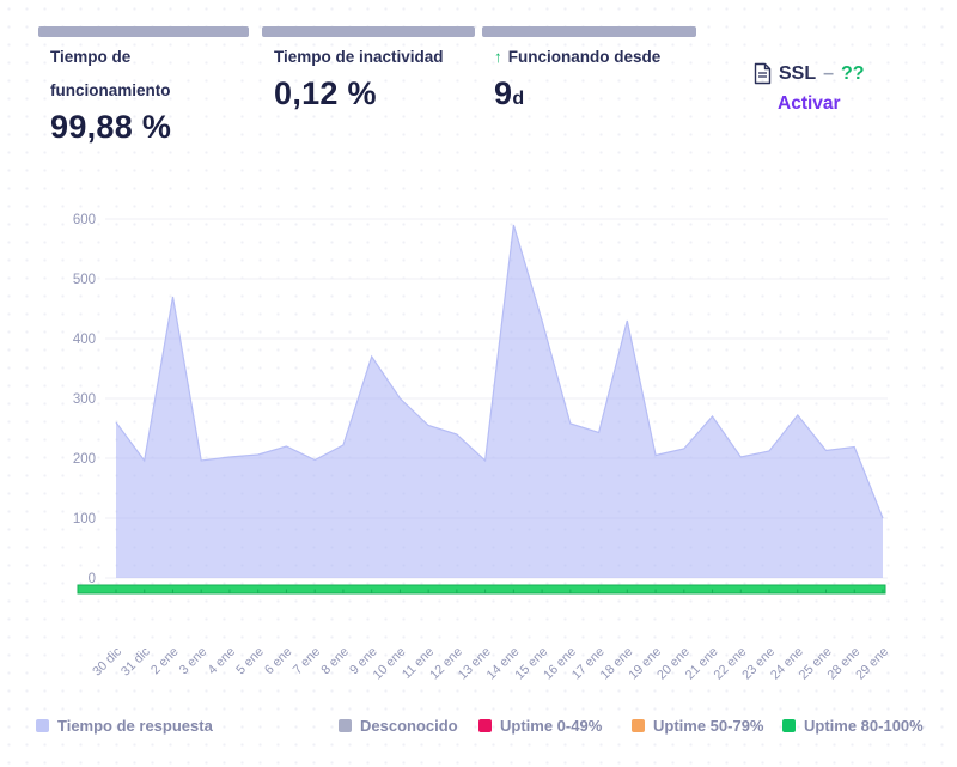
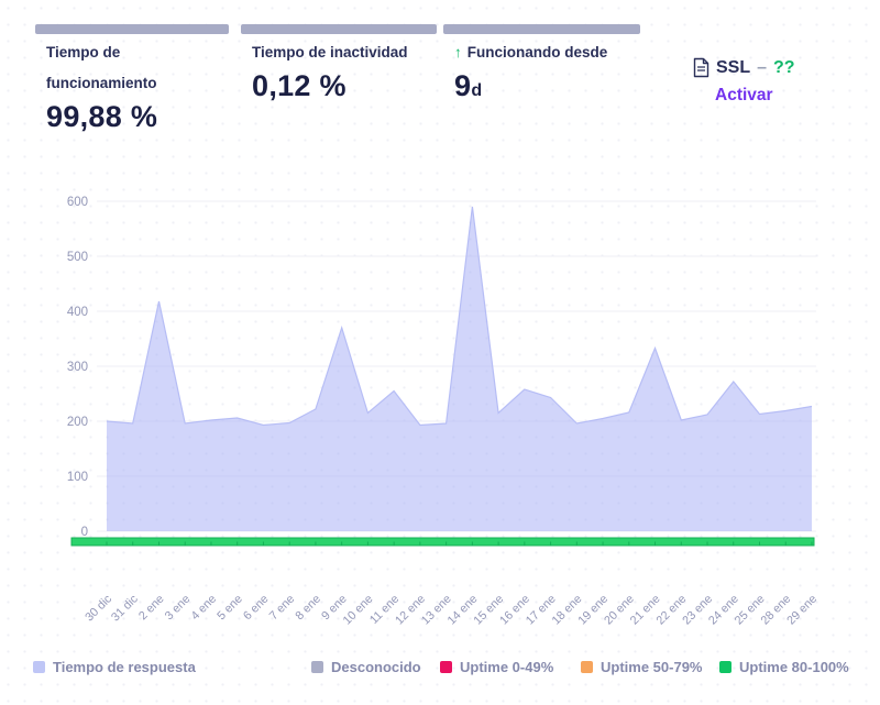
30 dic: 260 -> 200
2 ene: 470 -> 420
6 ene: 220 -> 190
10 ene: 300 -> 220
12 ene: 240 -> 190
15 ene: 430 -> 220
18 ene: 430 -> 200
21 ene: 270 -> 330
29 ene: 100 -> 230
